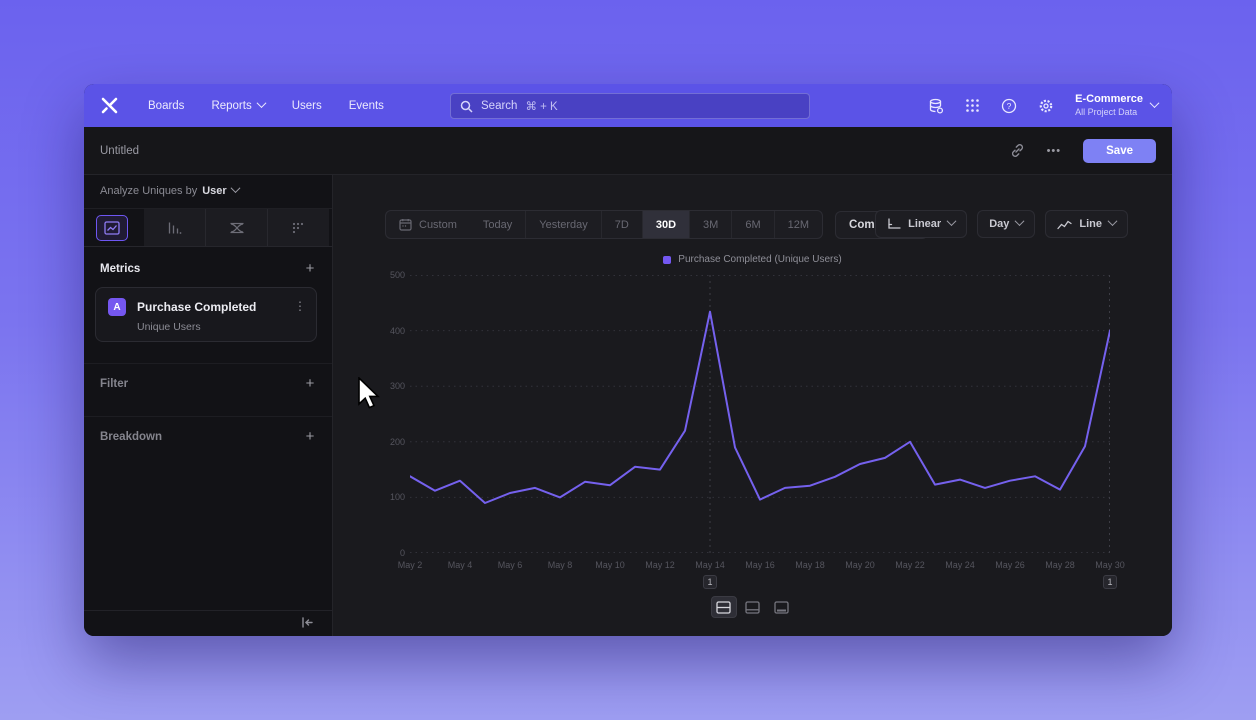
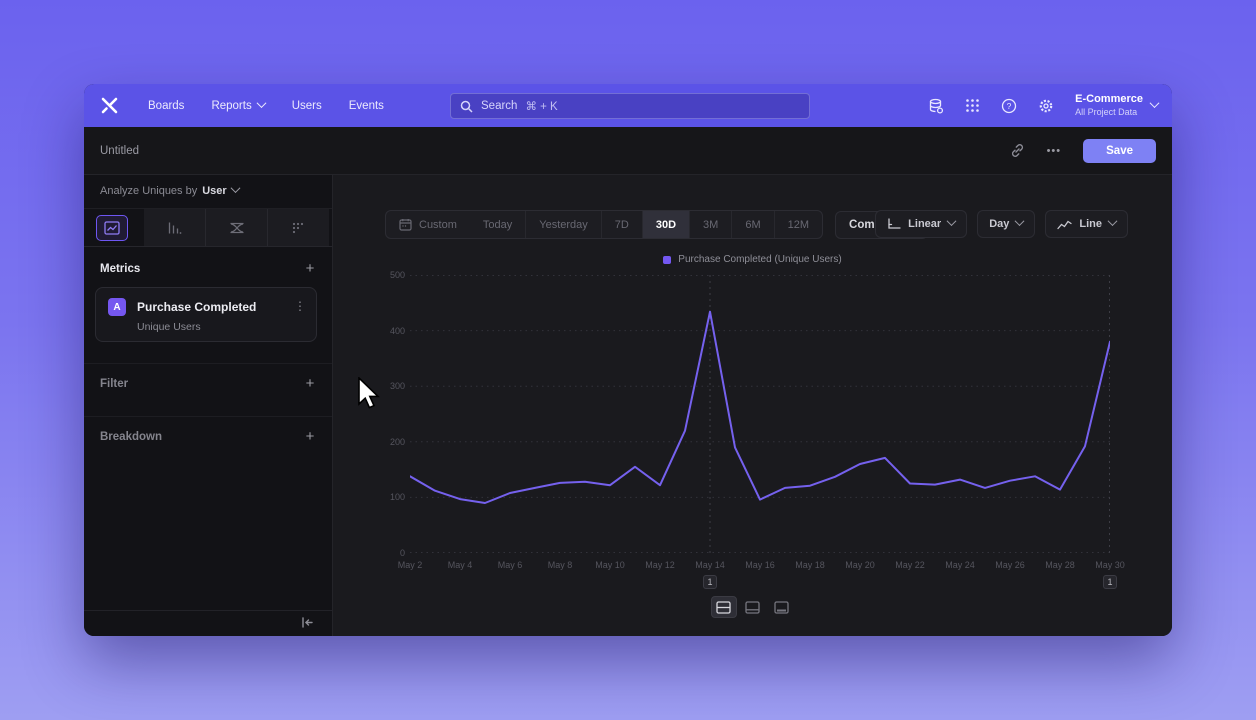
May 4: 130 -> 100
May 8: 100 -> 130
May 12: 150 -> 120
May 22: 200 -> 120
May 30: 400 -> 380
